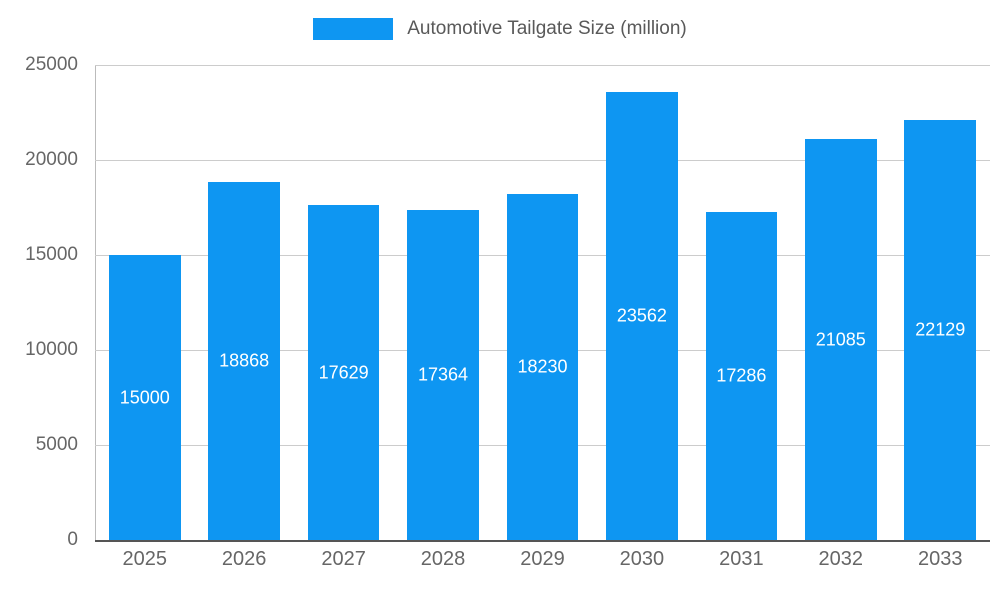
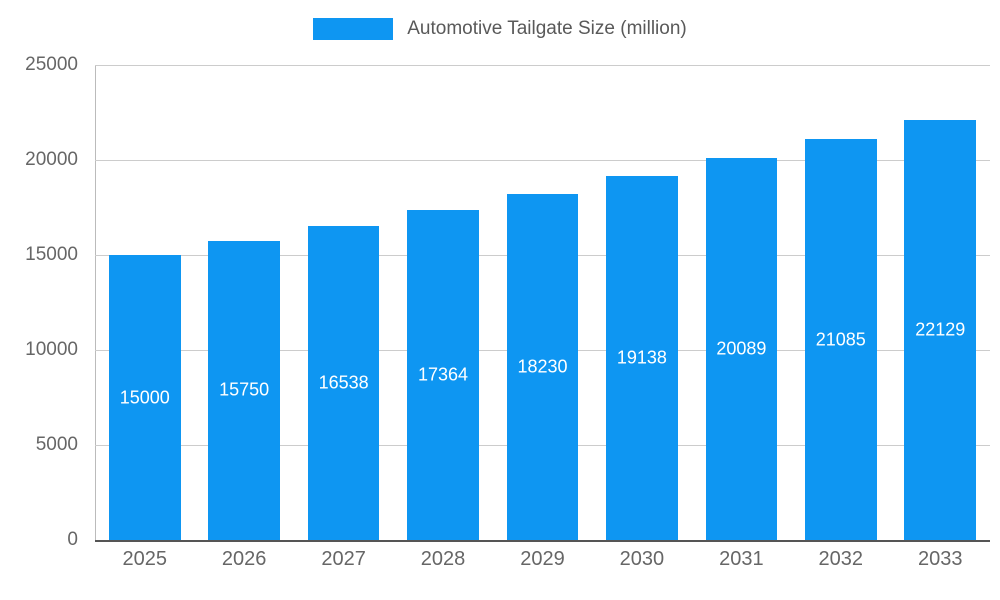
2026: 18868 -> 15750
2027: 17629 -> 16538
2030: 23562 -> 19138
2031: 17286 -> 20089
